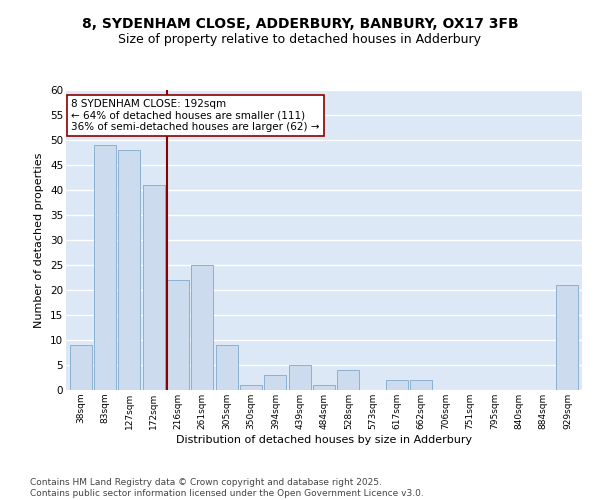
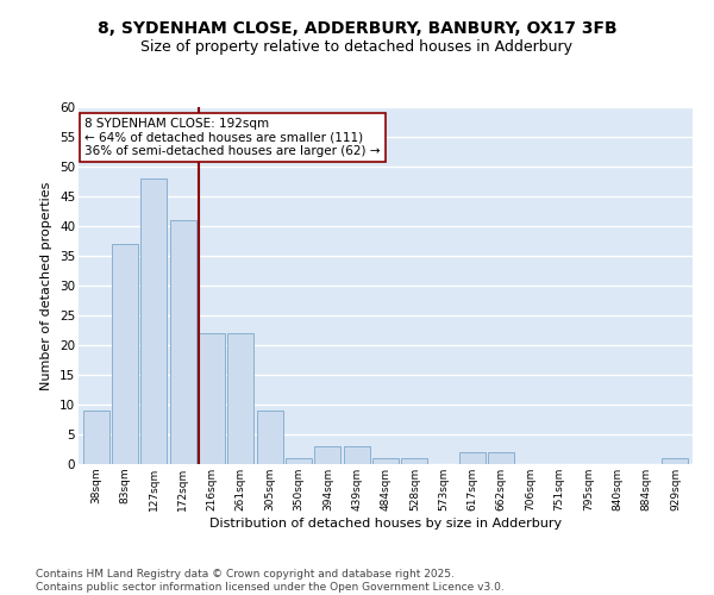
83sqm: 49 -> 37
261sqm: 25 -> 22
439sqm: 5 -> 3
528sqm: 4 -> 1
929sqm: 21 -> 1
